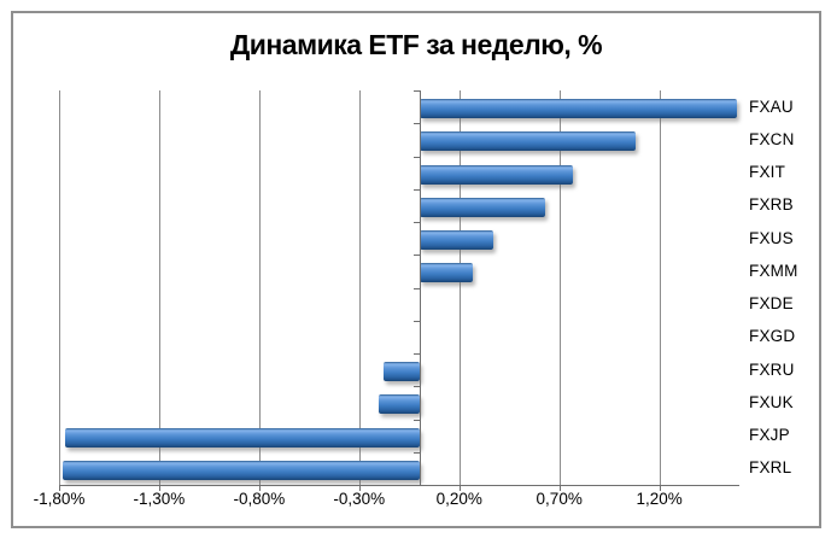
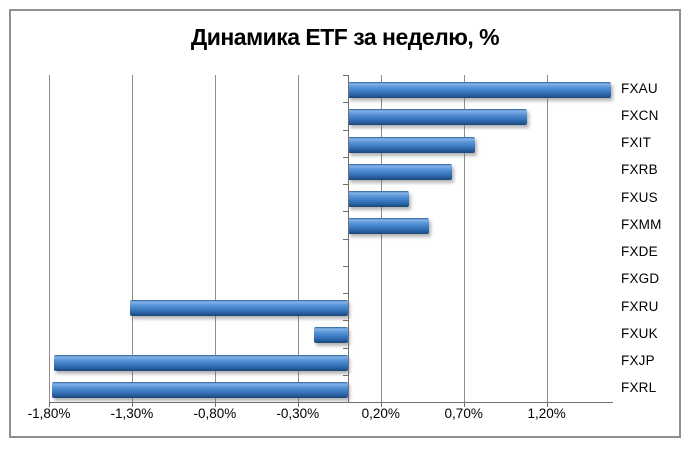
FXMM: 0,27% -> 0,49%
FXRU: -0,18% -> -1,31%
